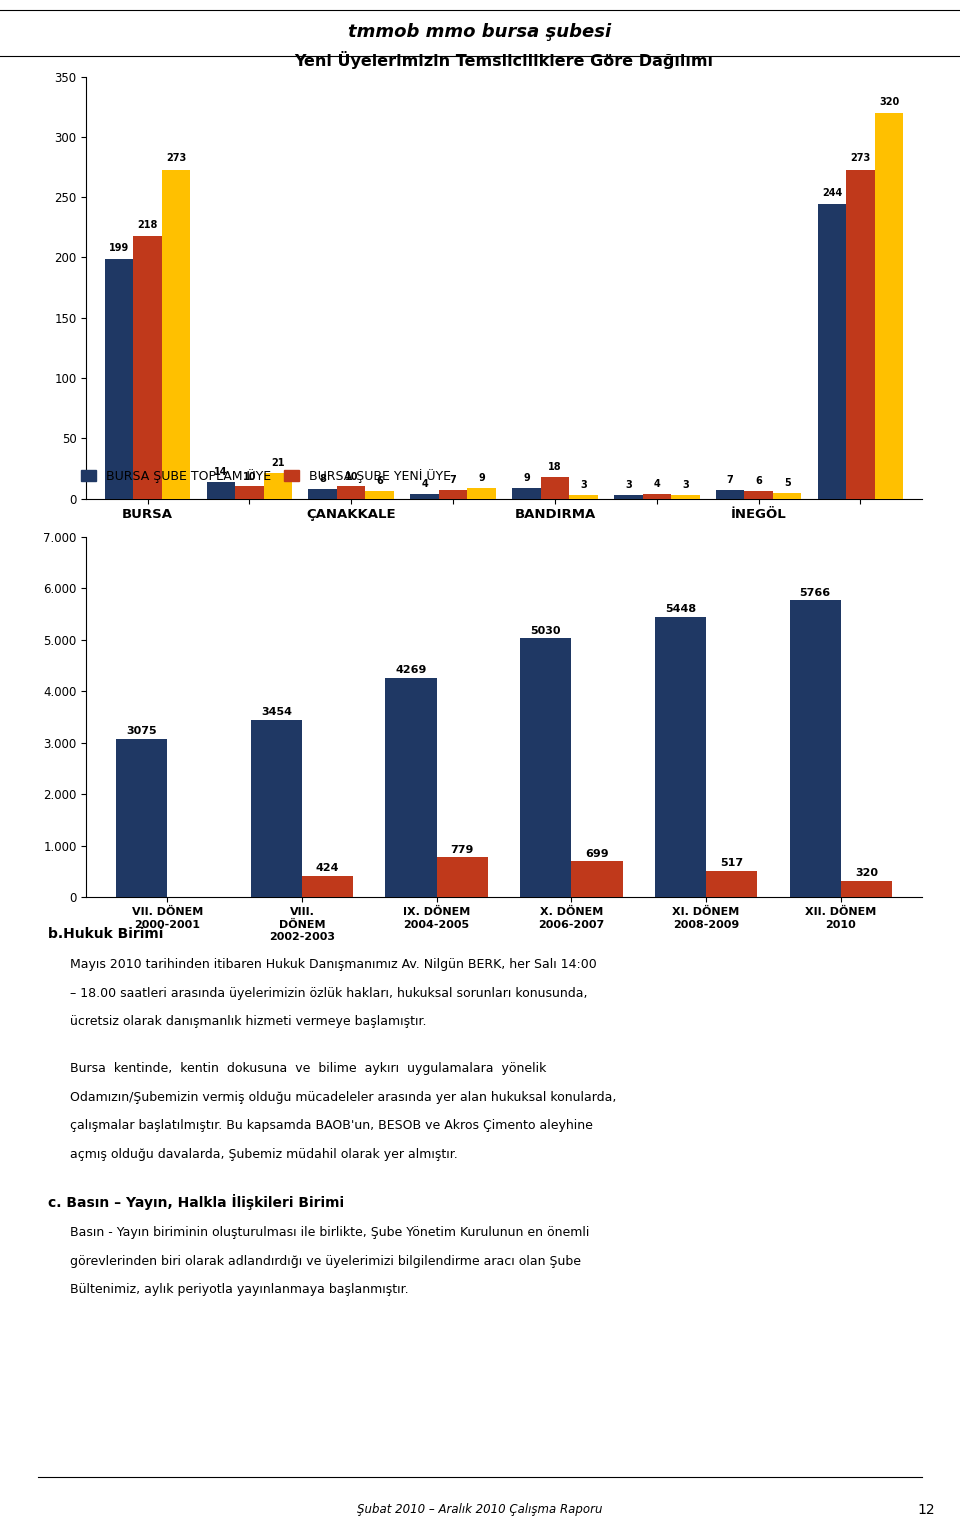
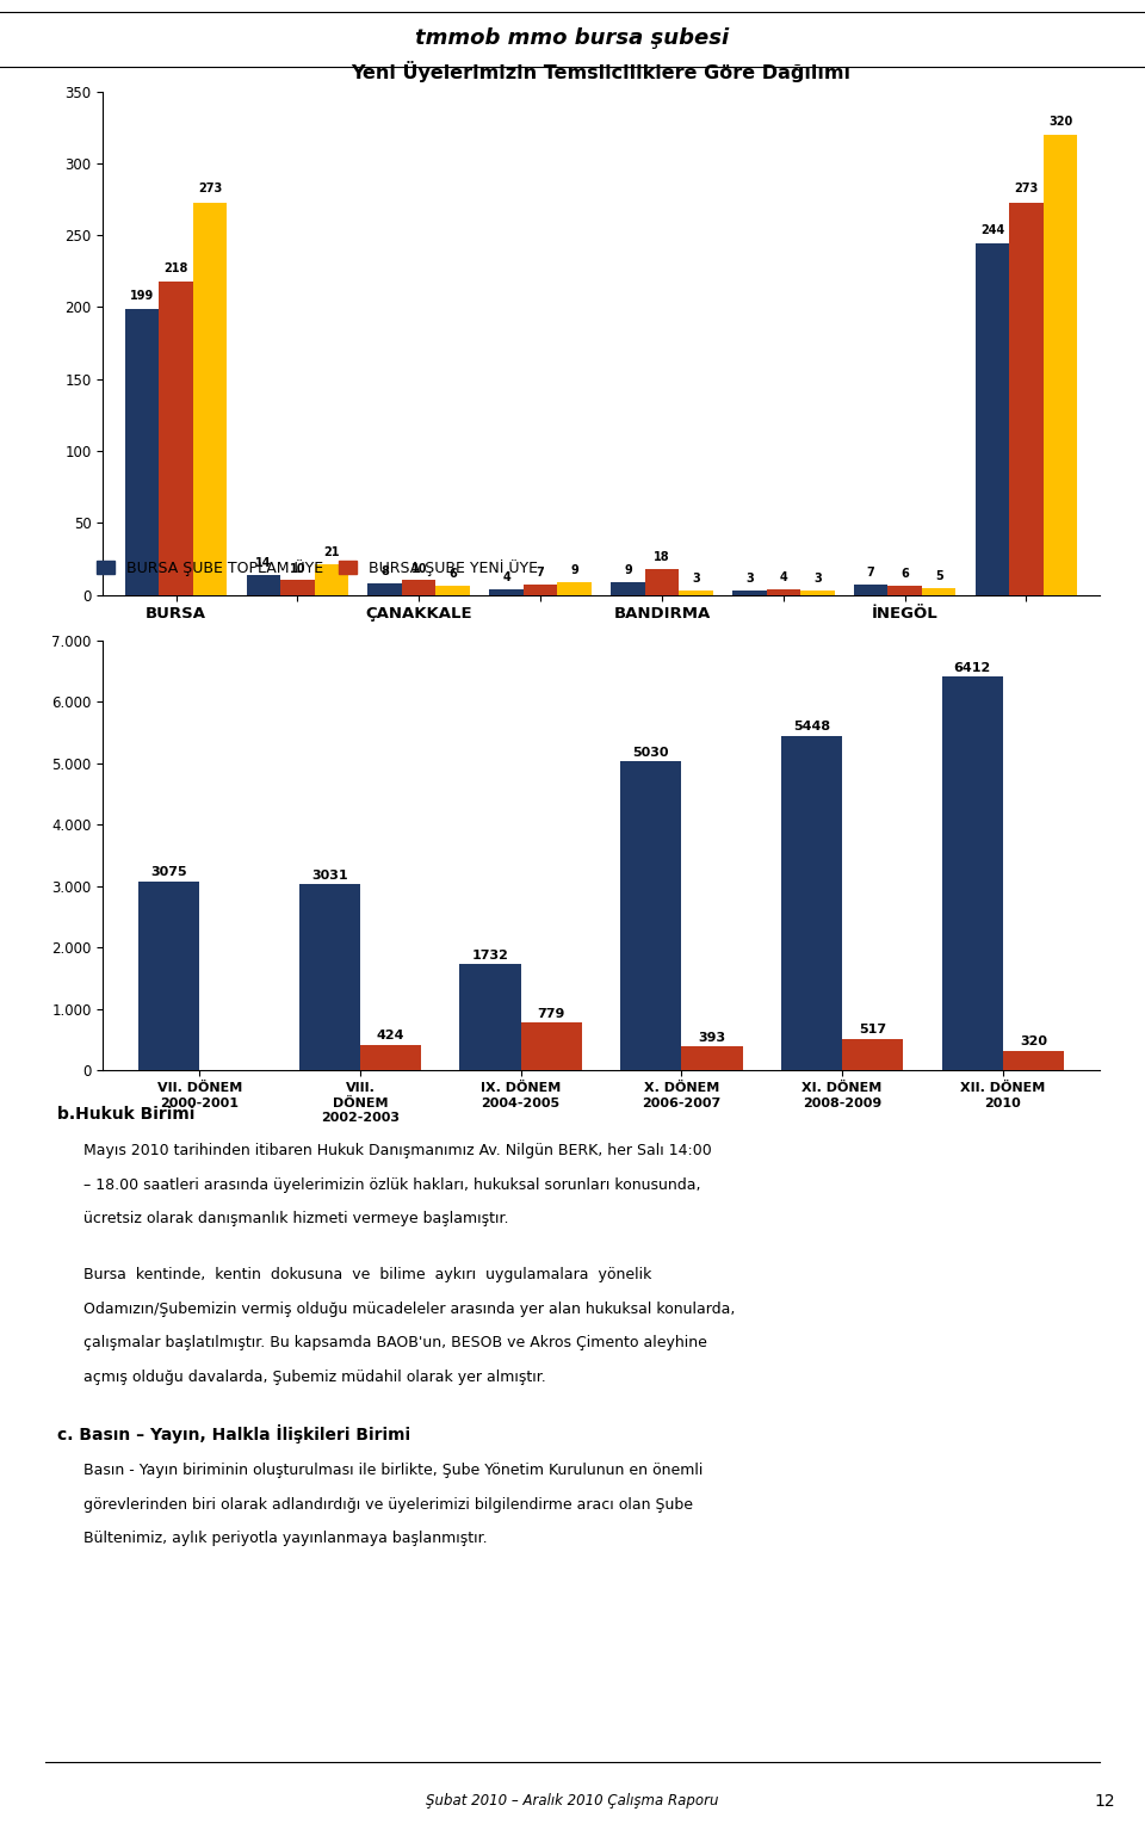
BURSA ŞUBE TOPLAM ÜYE/VIII. DÖNEM 2002-2003: 3454 -> 3031
BURSA ŞUBE TOPLAM ÜYE/IX. DÖNEM 2004-2005: 4269 -> 1732
BURSA ŞUBE YENİ ÜYE/X. DÖNEM 2006-2007: 699 -> 393
BURSA ŞUBE TOPLAM ÜYE/XII. DÖNEM 2010: 5766 -> 6412
